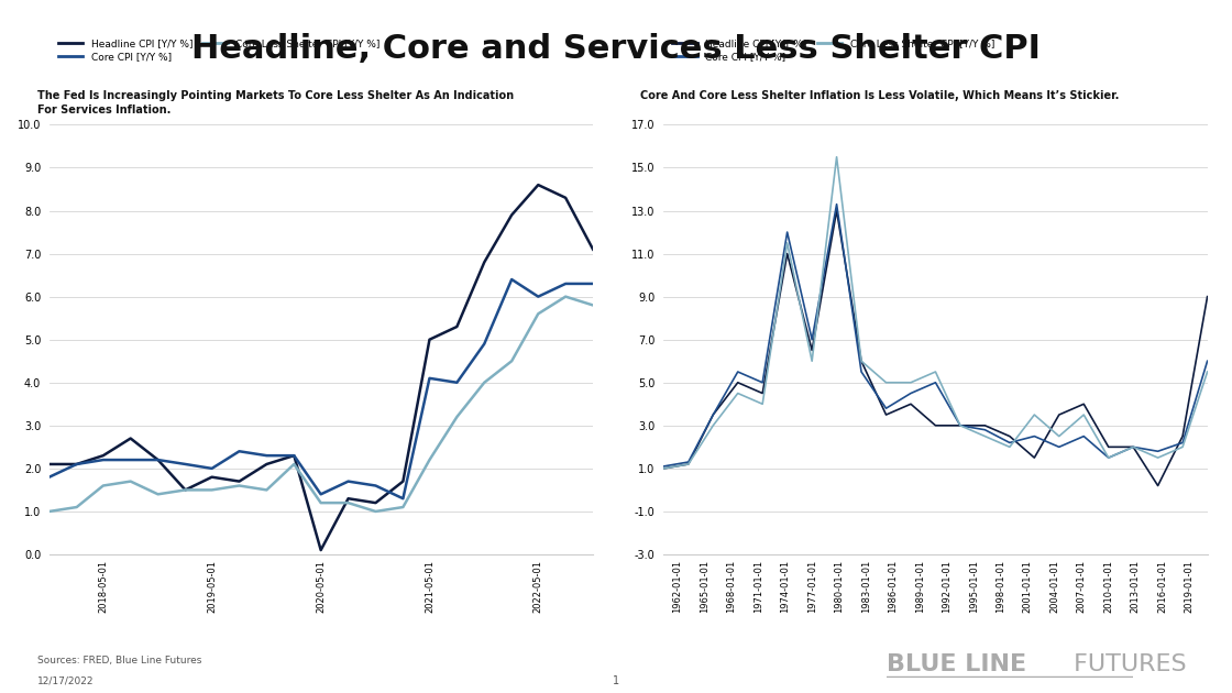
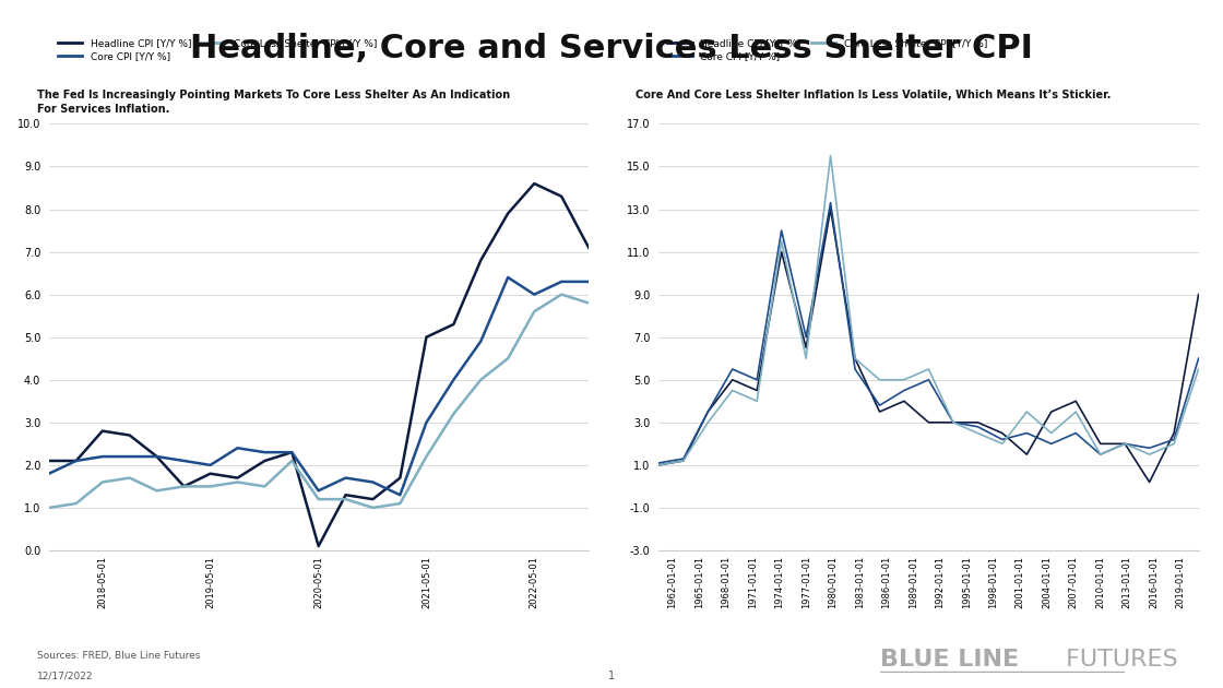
Headline CPI [Y/Y %]/2018-05-01: 2.3 -> 2.8
Core CPI [Y/Y %]/2021-05-01: 4.1 -> 3.0
